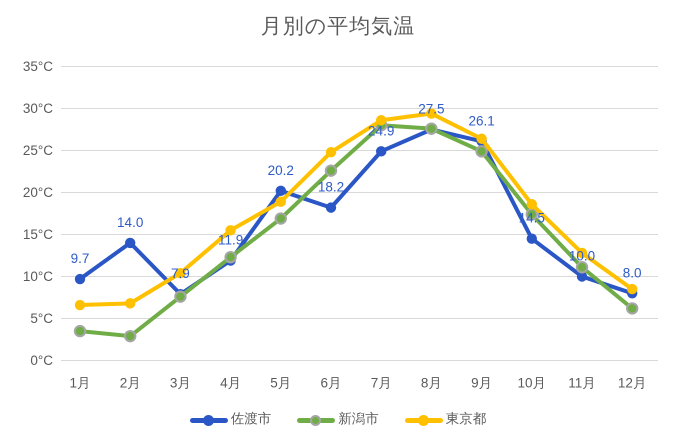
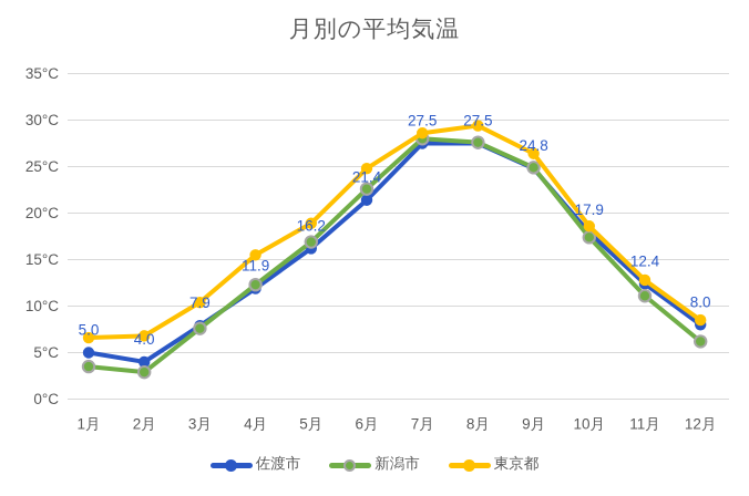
佐渡市/1月: 9.7 -> 5.0
佐渡市/2月: 14.0 -> 4.0
佐渡市/5月: 20.2 -> 16.2
佐渡市/6月: 18.2 -> 21.4
佐渡市/7月: 24.9 -> 27.5
佐渡市/9月: 26.1 -> 24.8
佐渡市/10月: 14.5 -> 17.9
佐渡市/11月: 10.0 -> 12.4
